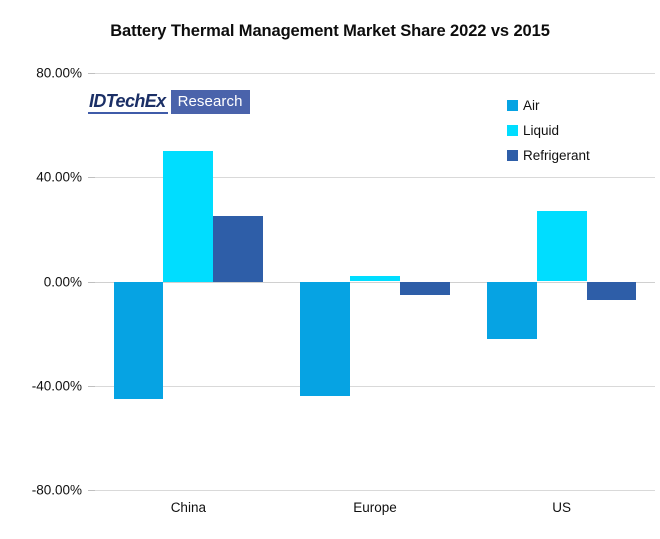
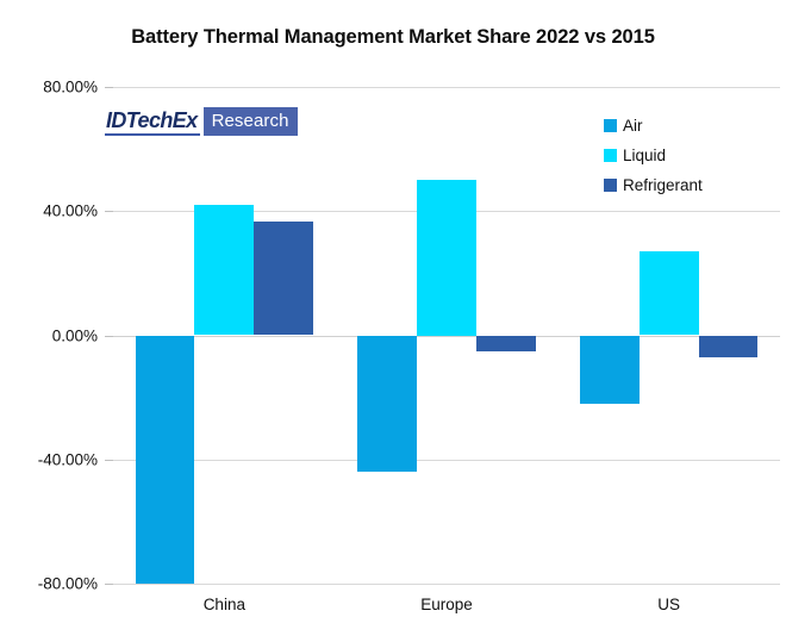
Air/China: -45% -> -80%
Liquid/China: 50% -> 42%
Refrigerant/China: 25% -> 36%
Liquid/Europe: 2% -> 50%
